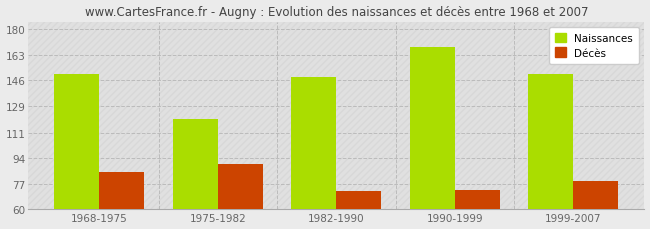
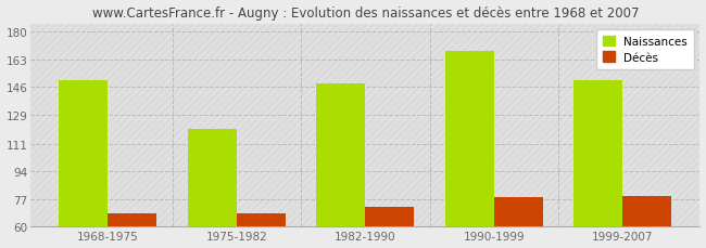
Décès/1968-1975: 85 -> 68
Décès/1975-1982: 90 -> 68
Décès/1990-1999: 73 -> 78
